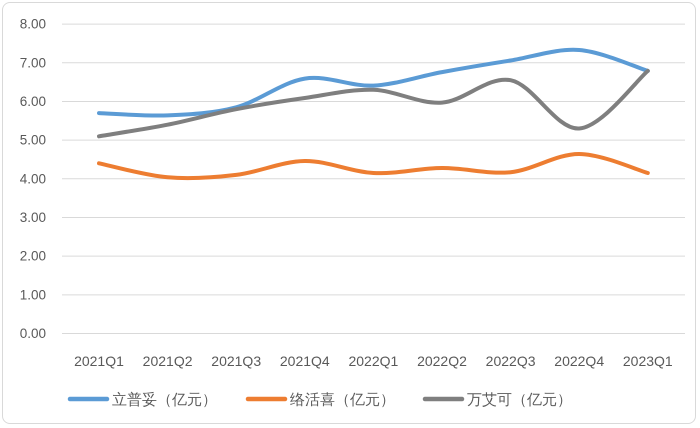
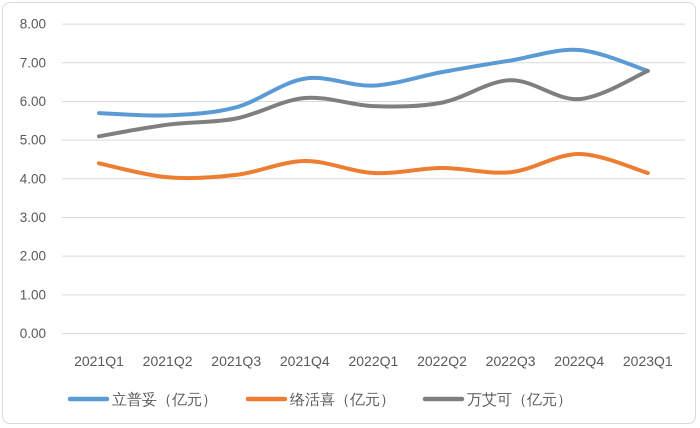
万艾可（亿元）/2021Q3: 5.8 -> 5.6
万艾可（亿元）/2022Q1: 6.3 -> 5.9
万艾可（亿元）/2022Q4: 5.3 -> 6.1
